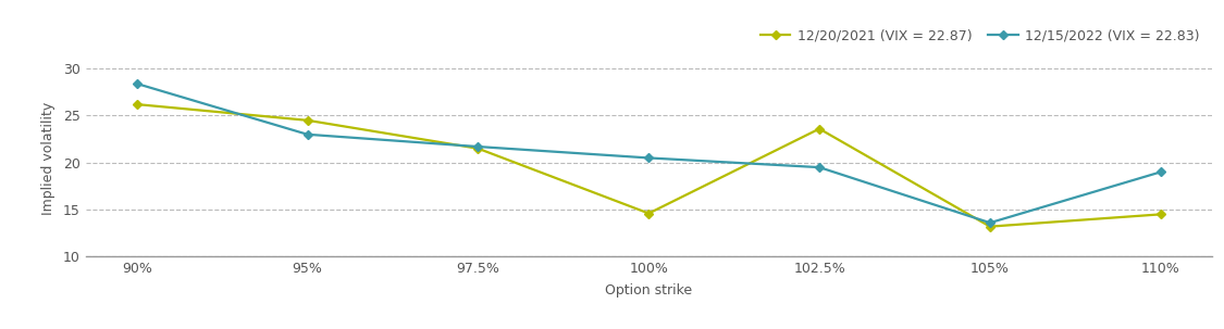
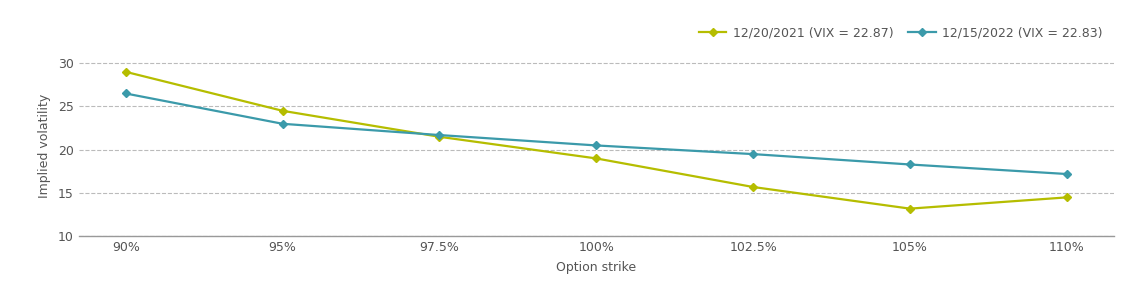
12/20/2021 (VIX = 22.87)/90%: 26.2 -> 29.0
12/15/2022 (VIX = 22.83)/90%: 28.4 -> 26.5
12/20/2021 (VIX = 22.87)/100%: 14.6 -> 19.0
12/20/2021 (VIX = 22.87)/102.5%: 23.6 -> 15.7
12/15/2022 (VIX = 22.83)/105%: 13.6 -> 18.3
12/15/2022 (VIX = 22.83)/110%: 19.0 -> 17.2
